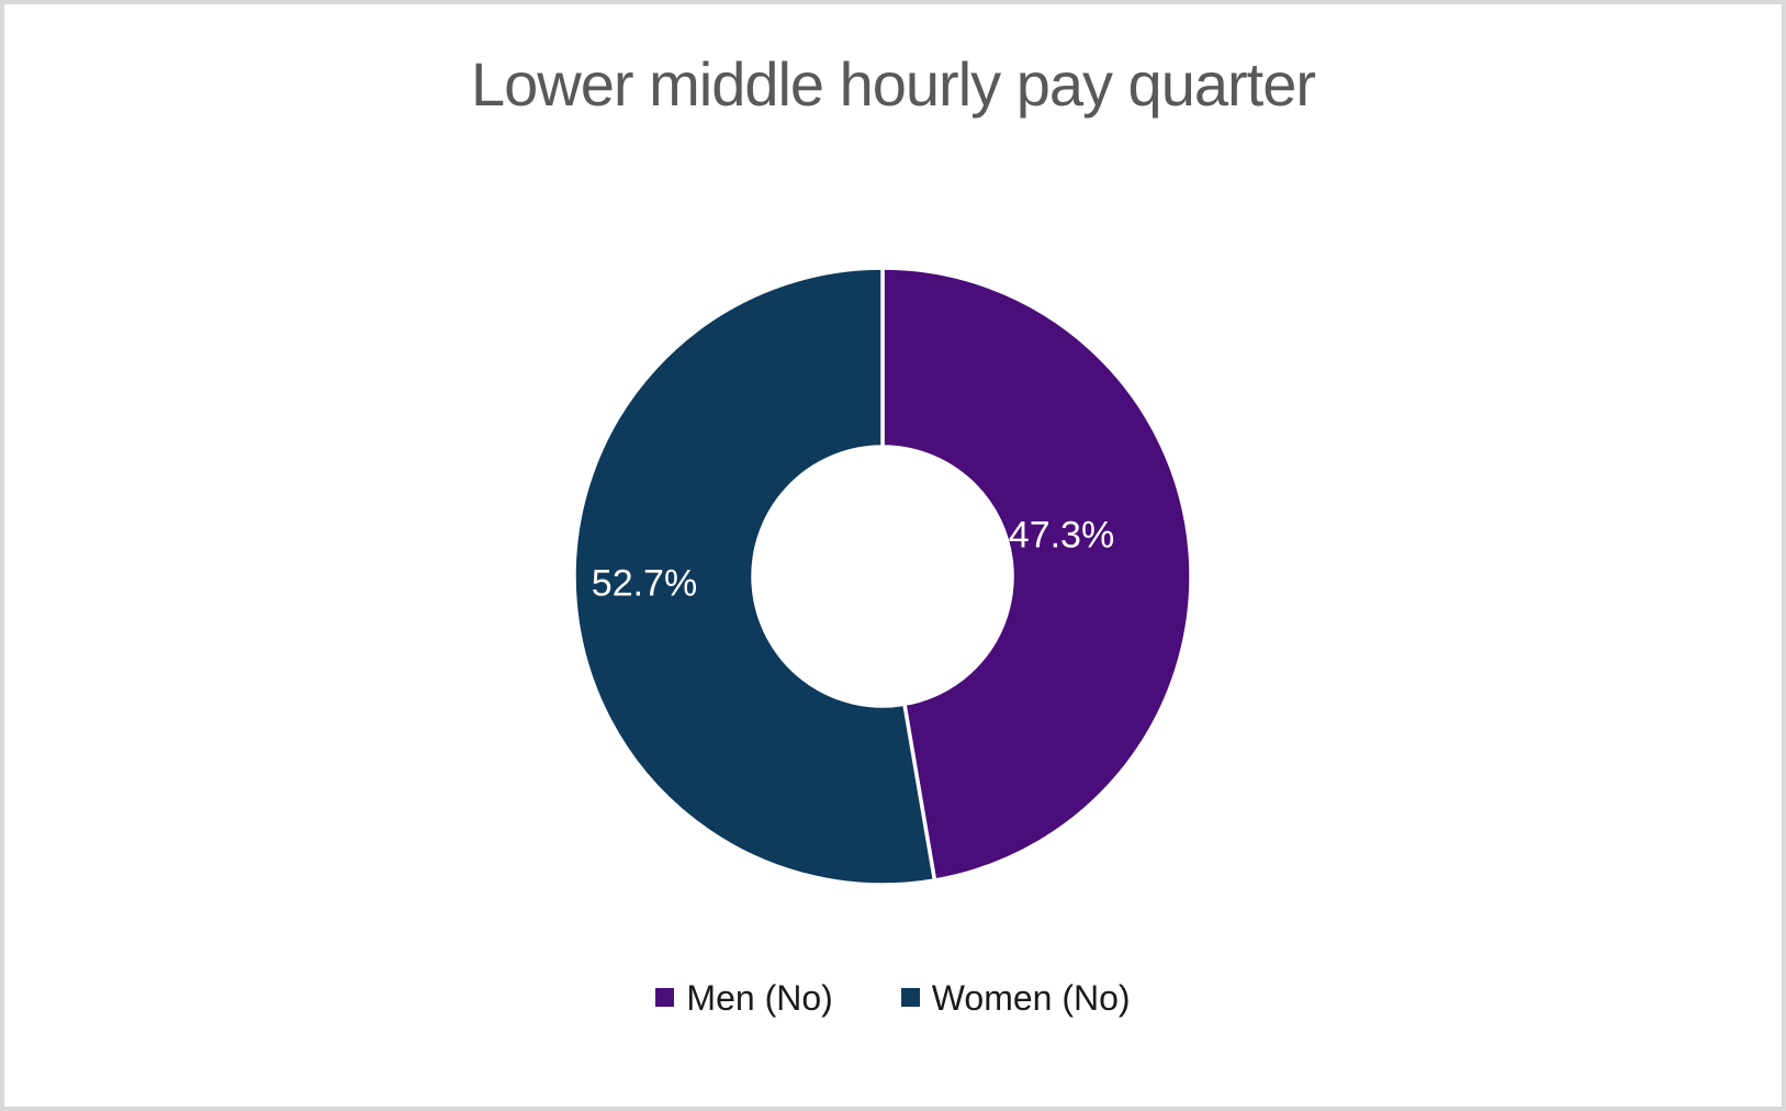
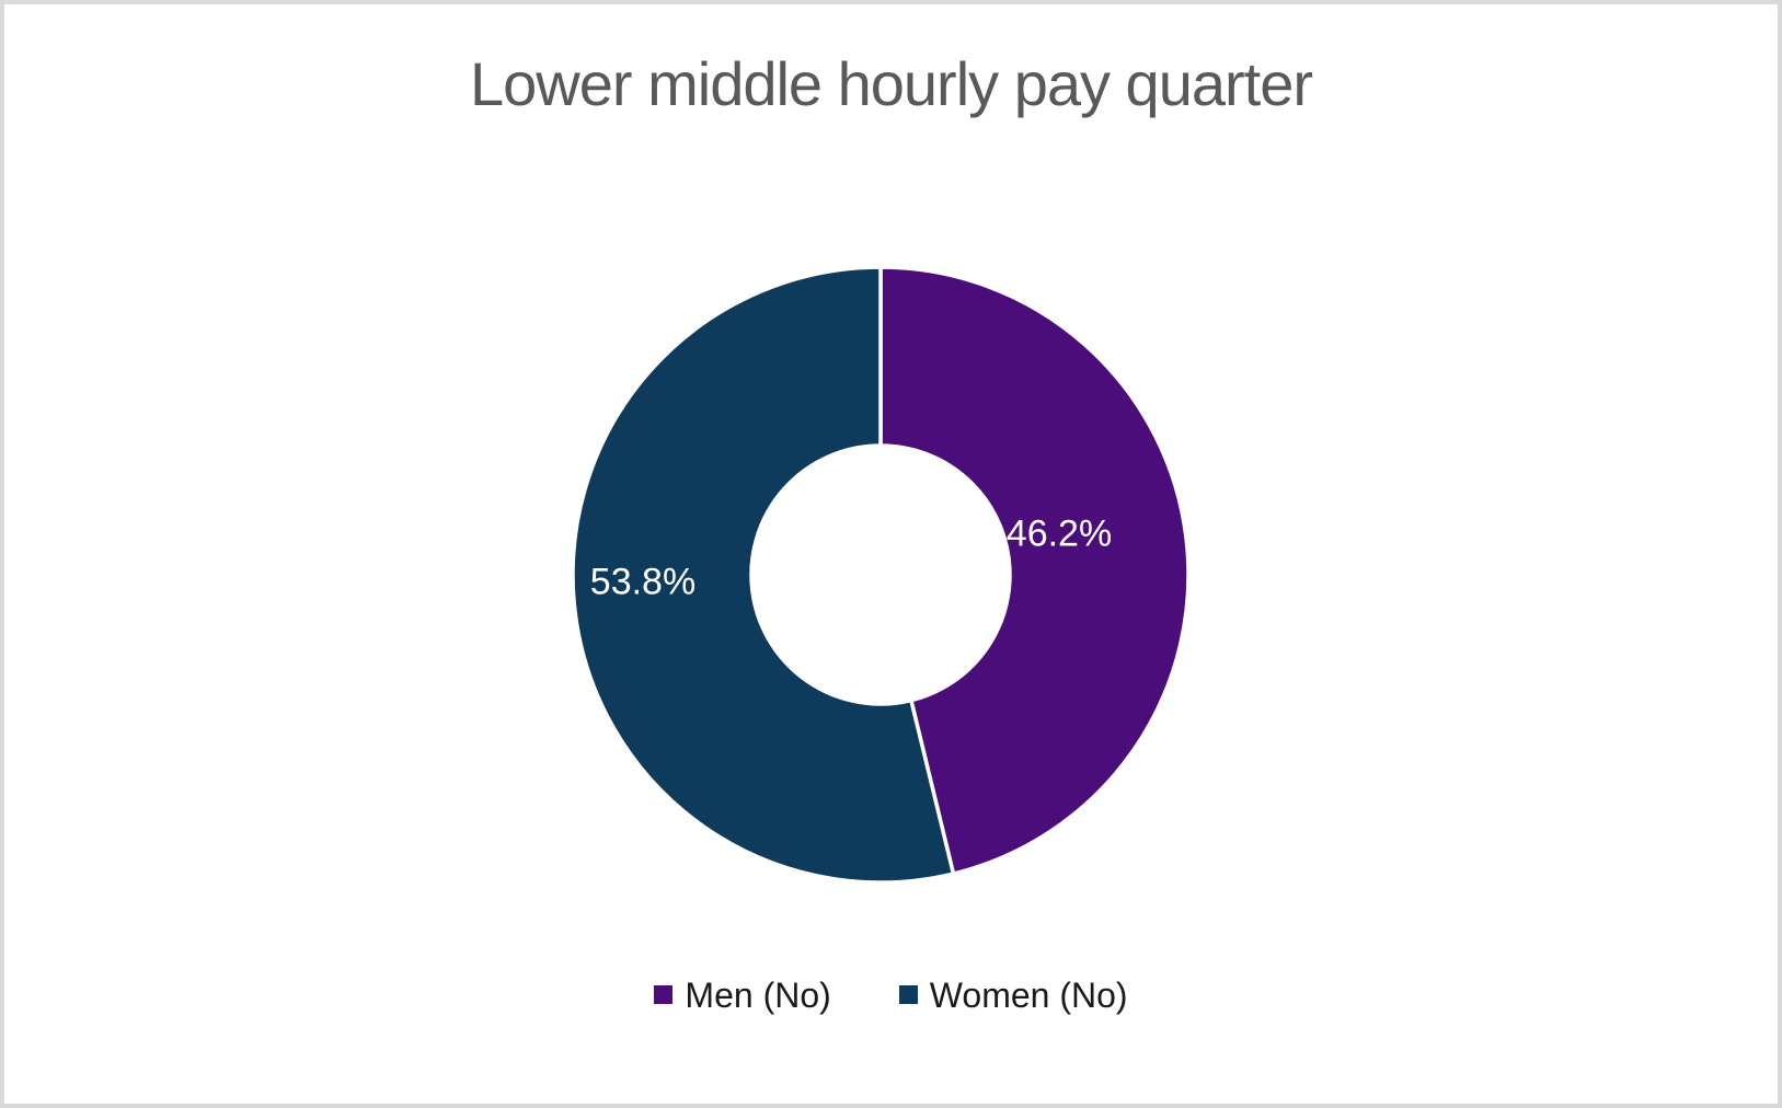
Men (No): 47.3% -> 46.2%
Women (No): 52.7% -> 53.8%
